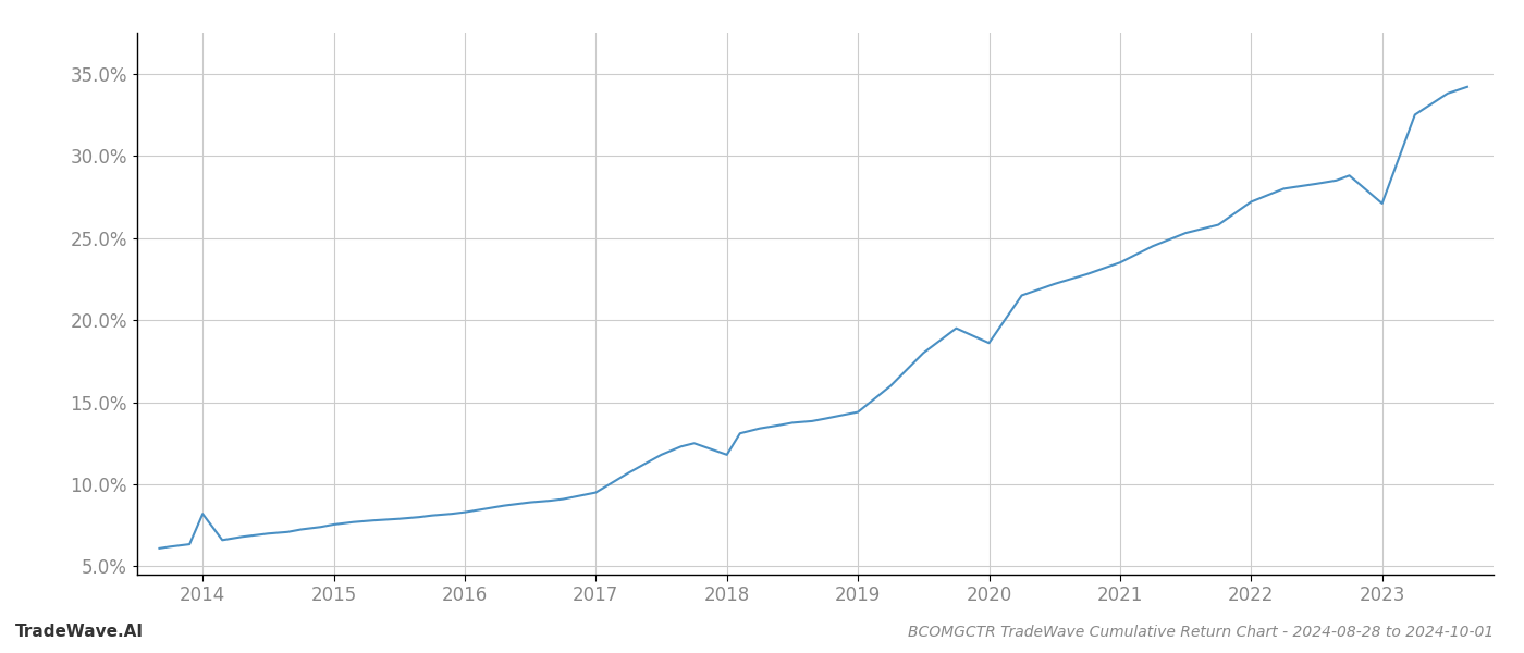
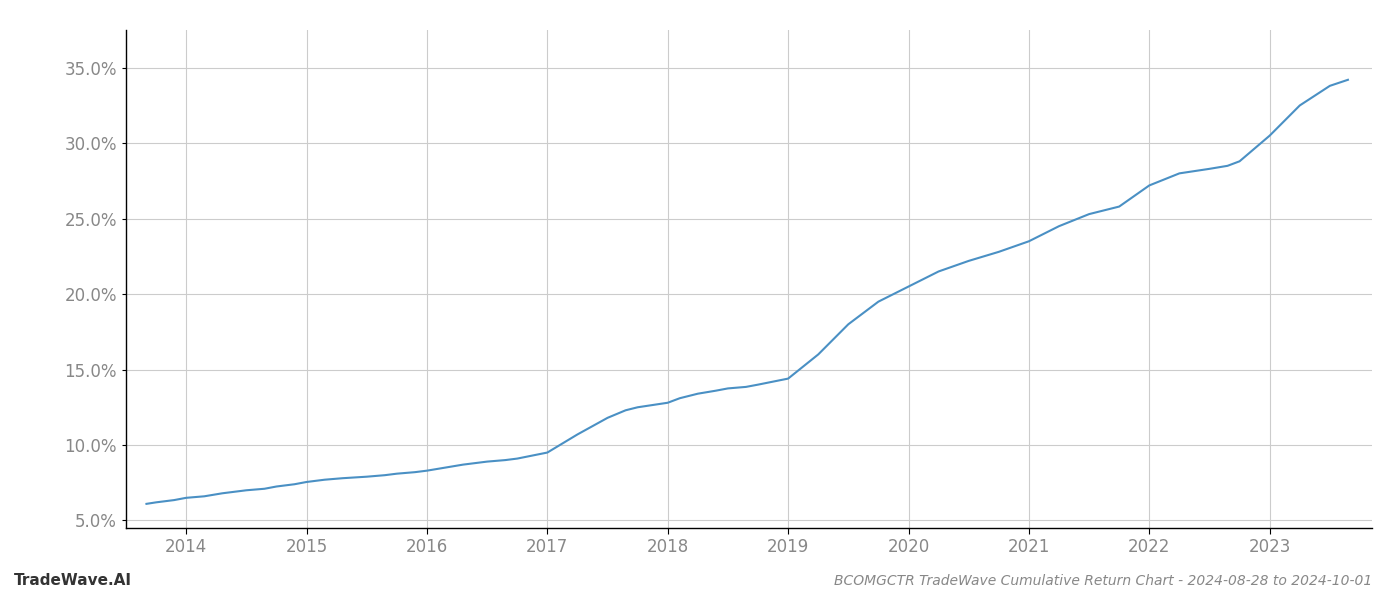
2014: 8.2% -> 6.5%
2018: 11.8% -> 12.8%
2020: 18.6% -> 20.5%
2023: 27.1% -> 30.5%
